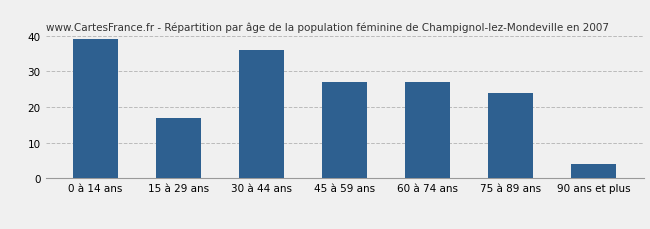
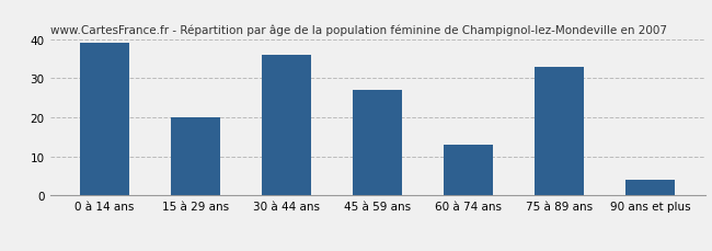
15 à 29 ans: 17 -> 20
60 à 74 ans: 27 -> 13
75 à 89 ans: 24 -> 33
